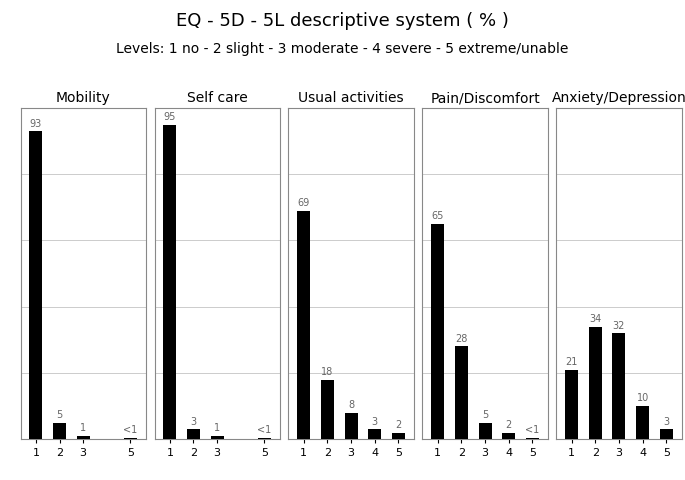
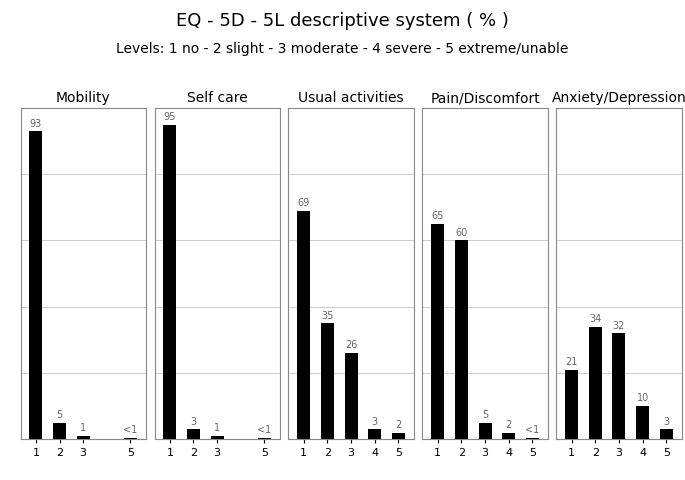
Usual activities/2: 18 -> 35
Usual activities/3: 8 -> 26
Pain/Discomfort/2: 28 -> 60
